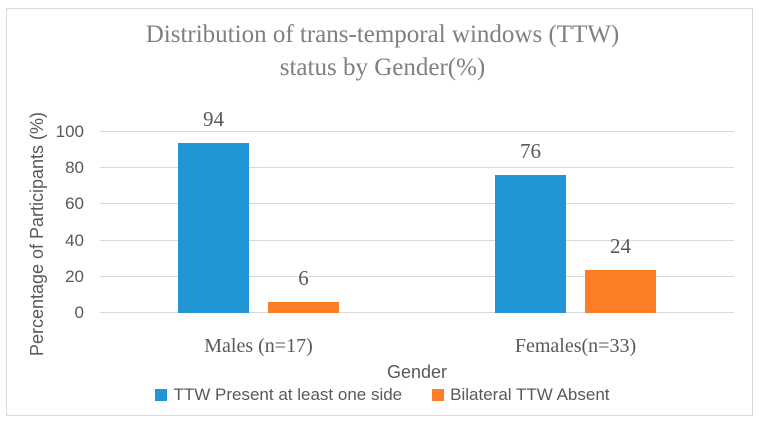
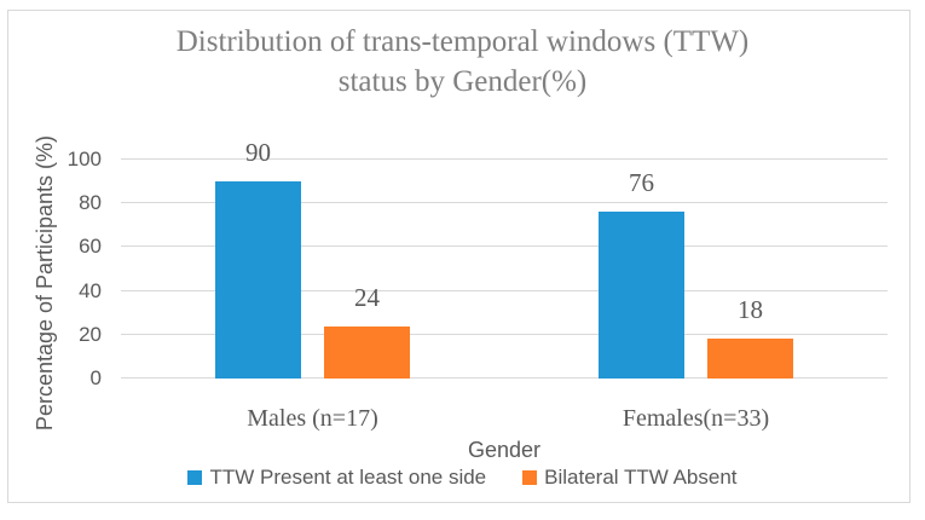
TTW Present at least one side/Males (n=17): 94 -> 90
Bilateral TTW Absent/Males (n=17): 6 -> 24
Bilateral TTW Absent/Females(n=33): 24 -> 18
